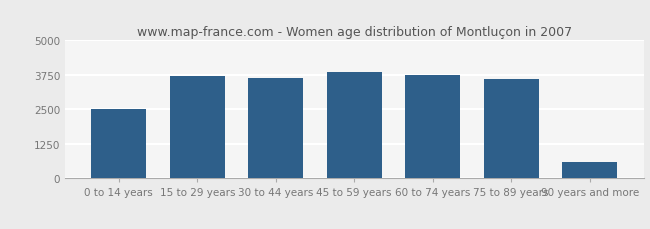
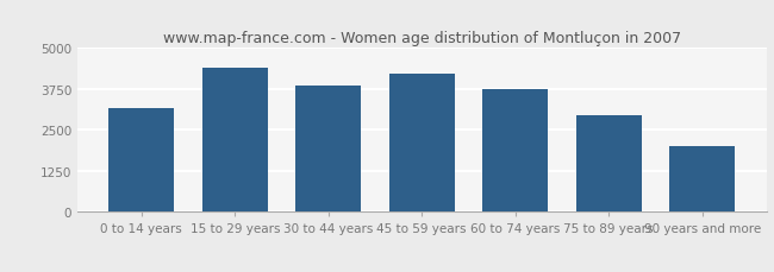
0 to 14 years: 2500 -> 3150
15 to 29 years: 3700 -> 4400
30 to 44 years: 3650 -> 3850
45 to 59 years: 3850 -> 4200
75 to 89 years: 3600 -> 2950
90 years and more: 600 -> 2000
